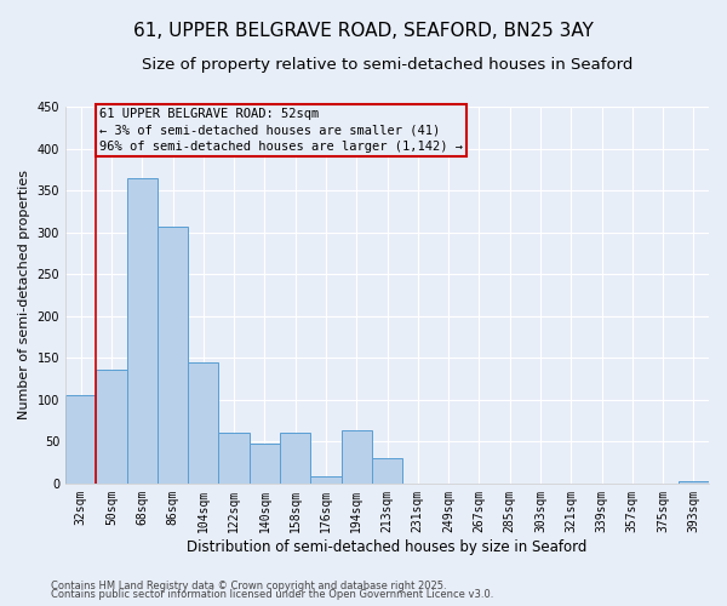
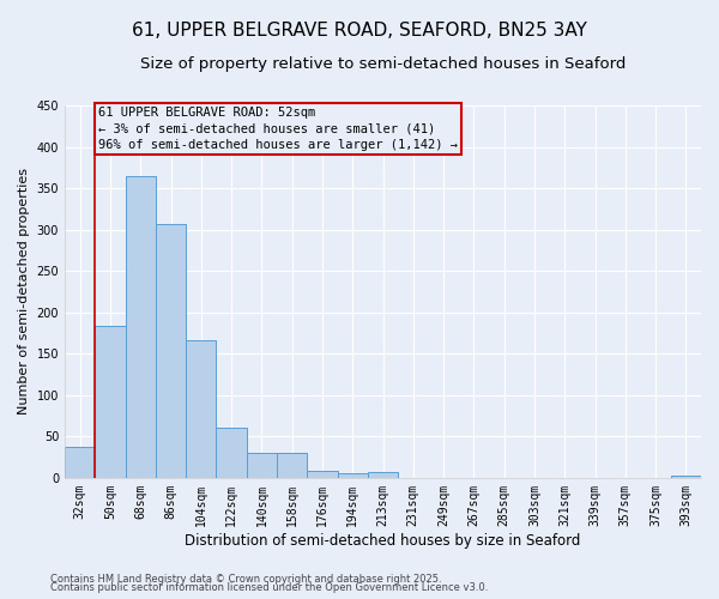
32sqm: 106 -> 37
50sqm: 136 -> 183
104sqm: 144 -> 167
140sqm: 48 -> 30
158sqm: 60 -> 30
194sqm: 64 -> 6
213sqm: 30 -> 7
